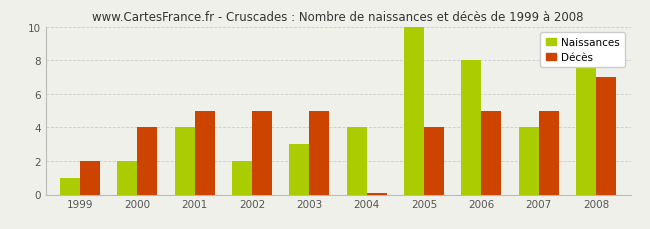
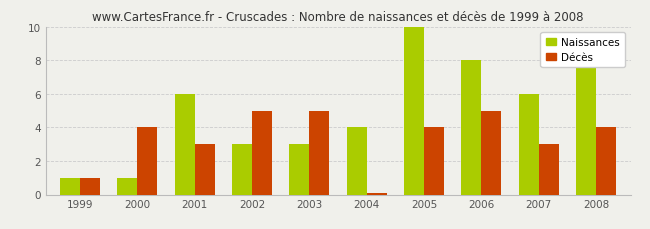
Décès/1999: 2.0 -> 1.0
Naissances/2000: 2 -> 1
Naissances/2001: 4 -> 6
Décès/2001: 5.0 -> 3.0
Naissances/2002: 2 -> 3
Naissances/2007: 4 -> 6
Décès/2007: 5.0 -> 3.0
Décès/2008: 7.0 -> 4.0
